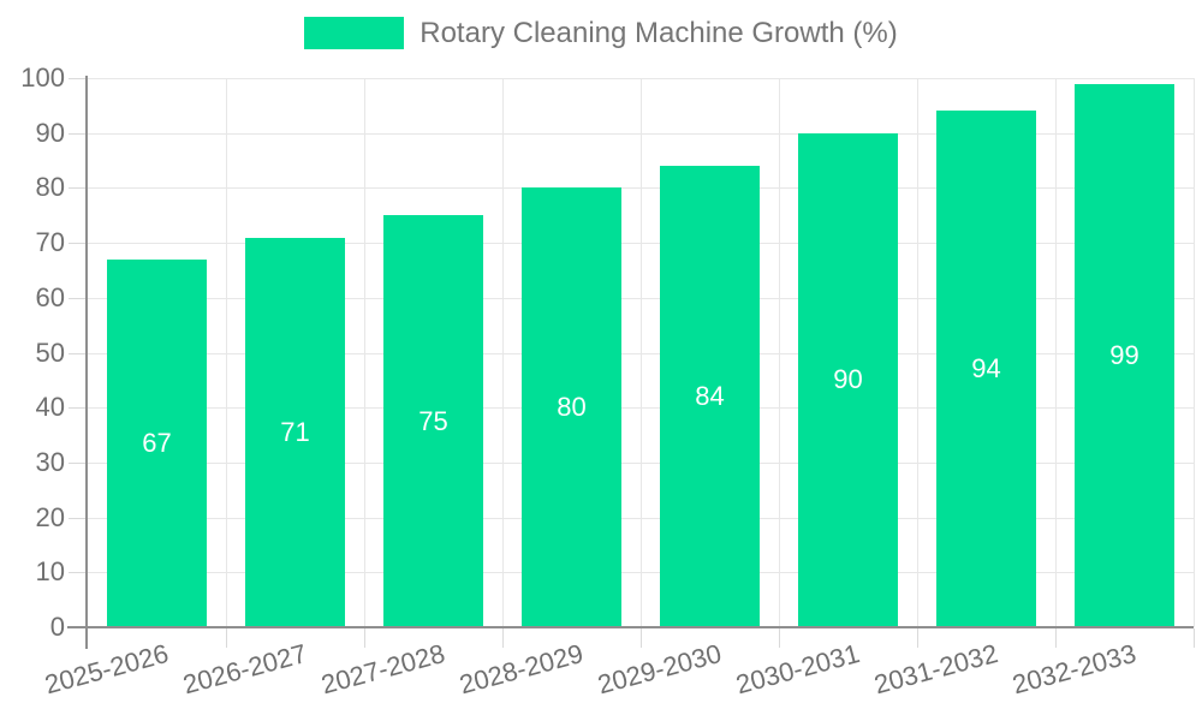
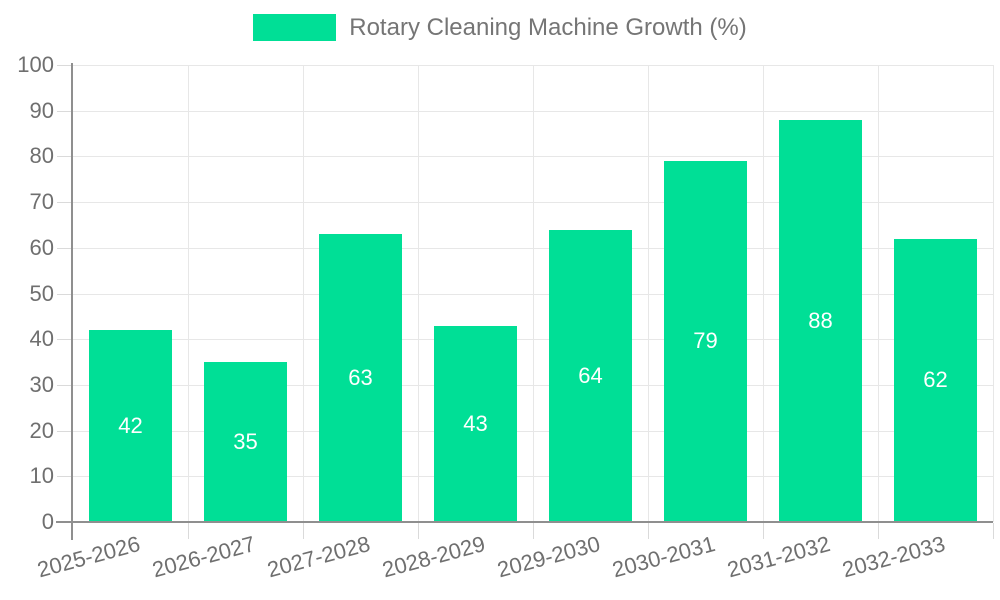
2025-2026: 67 -> 42
2026-2027: 71 -> 35
2027-2028: 75 -> 63
2028-2029: 80 -> 43
2029-2030: 84 -> 64
2030-2031: 90 -> 79
2031-2032: 94 -> 88
2032-2033: 99 -> 62
